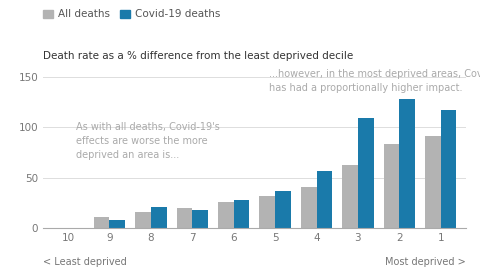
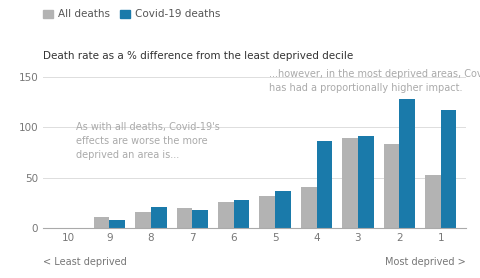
Covid-19 deaths/4: 57 -> 86
All deaths/3: 62 -> 89
Covid-19 deaths/3: 109 -> 91
All deaths/1: 91 -> 53
